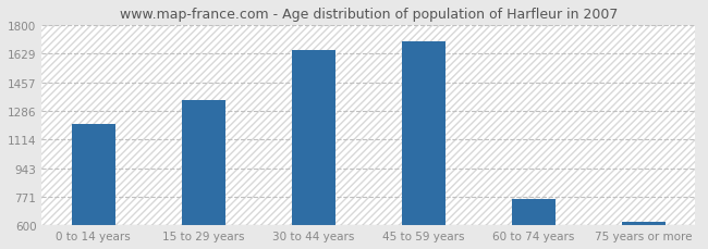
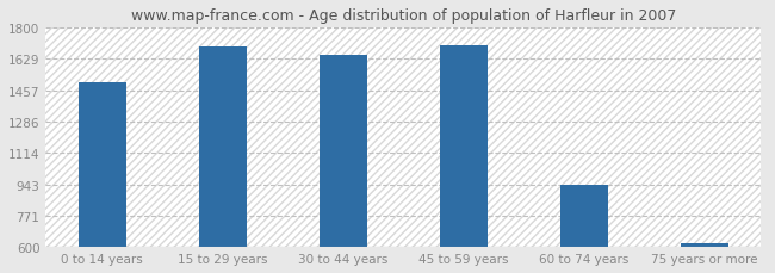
0 to 14 years: 1210 -> 1500
15 to 29 years: 1350 -> 1690
60 to 74 years: 760 -> 940
